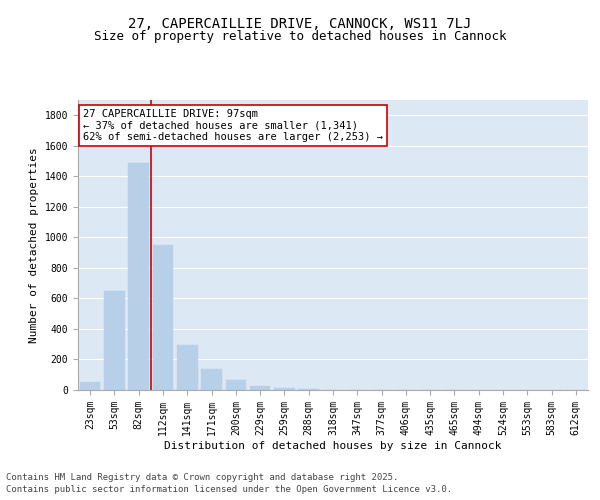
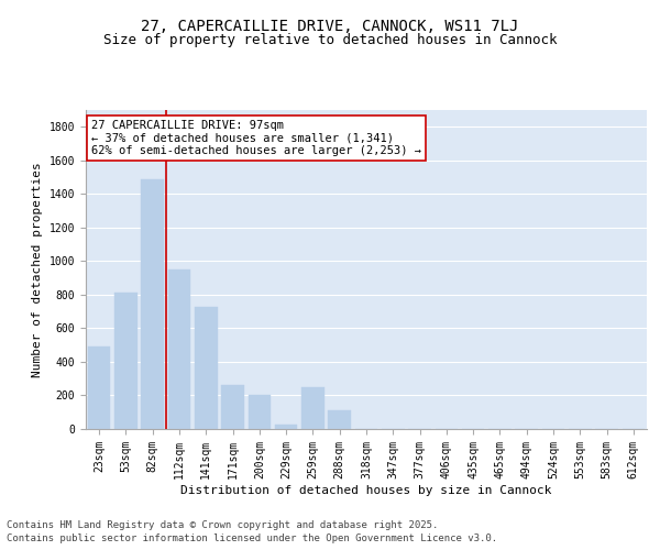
23sqm: 50 -> 490
53sqm: 650 -> 810
141sqm: 300 -> 730
171sqm: 140 -> 260
200sqm: 60 -> 200
259sqm: 10 -> 250
288sqm: 0 -> 110
